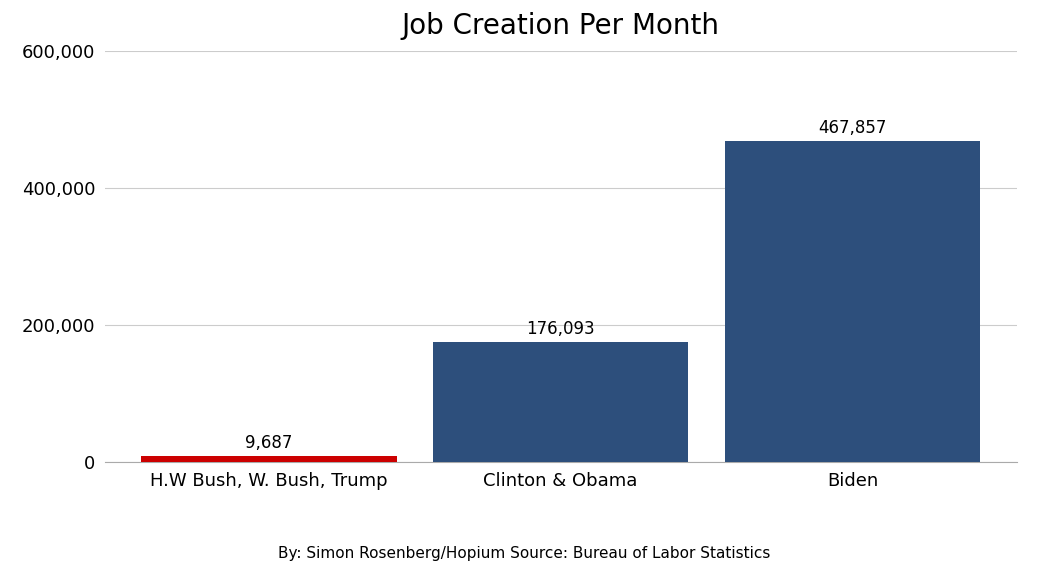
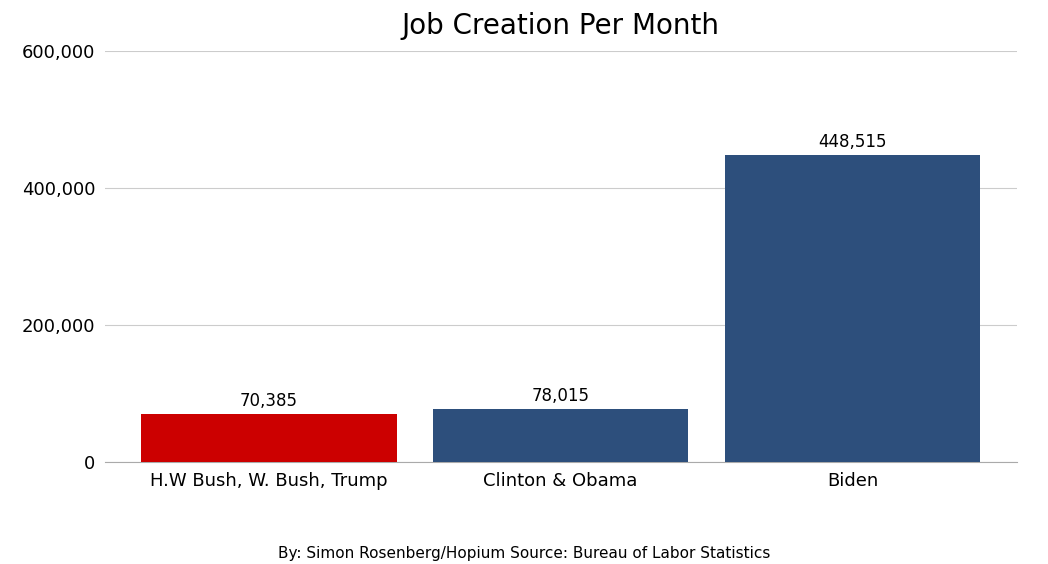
H.W Bush, W. Bush, Trump: 9,687 -> 70,385
Clinton & Obama: 176,093 -> 78,015
Biden: 467,857 -> 448,515
